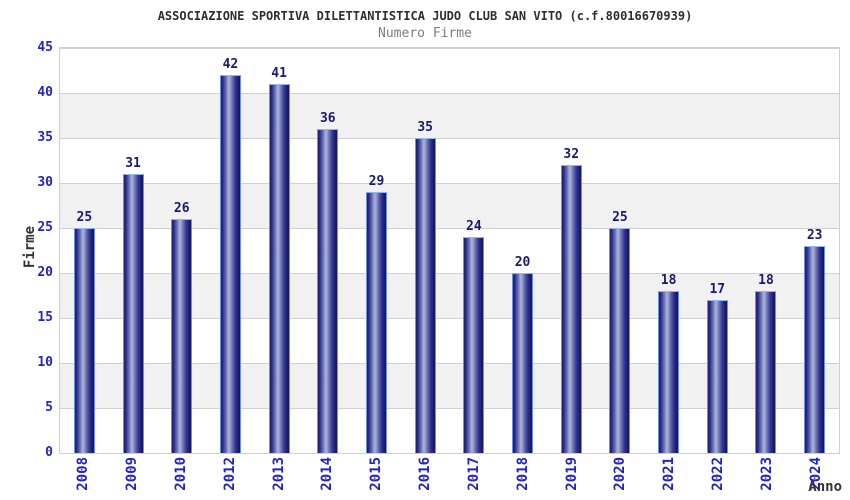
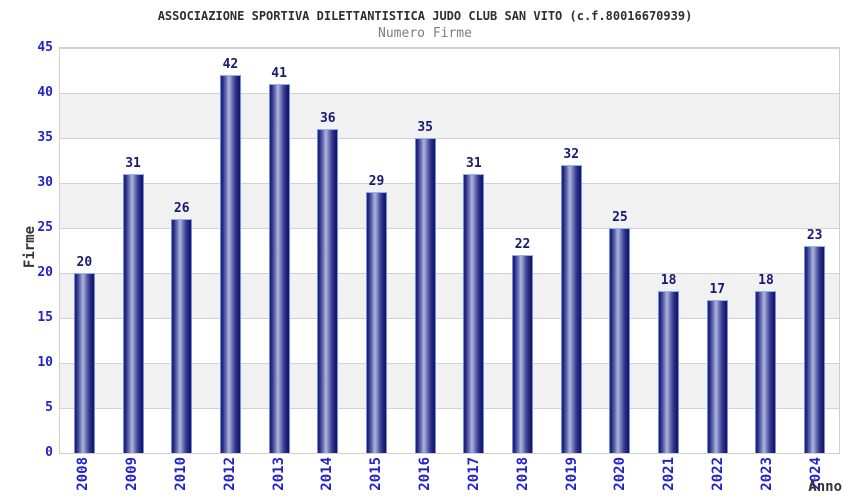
2008: 25 -> 20
2017: 24 -> 31
2018: 20 -> 22
